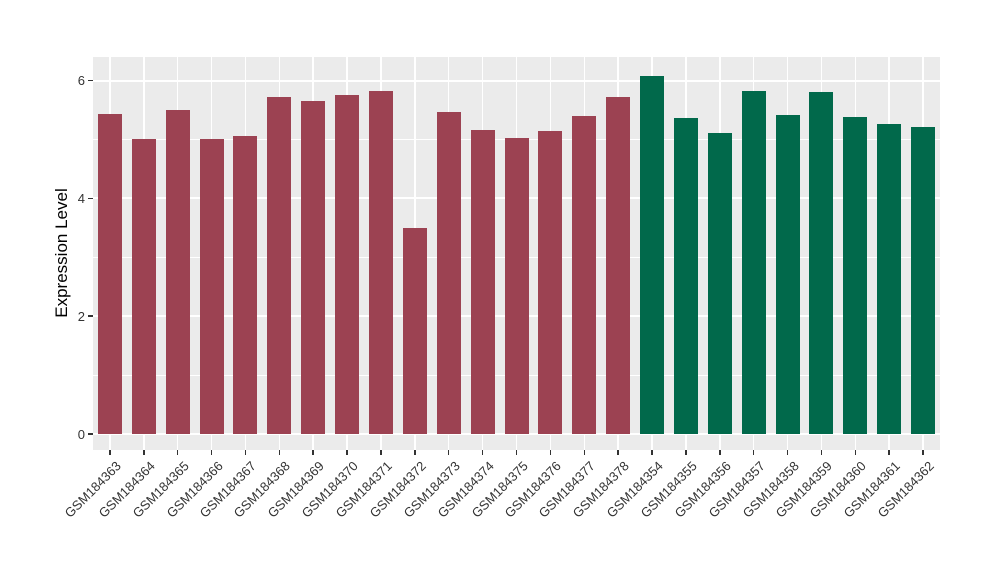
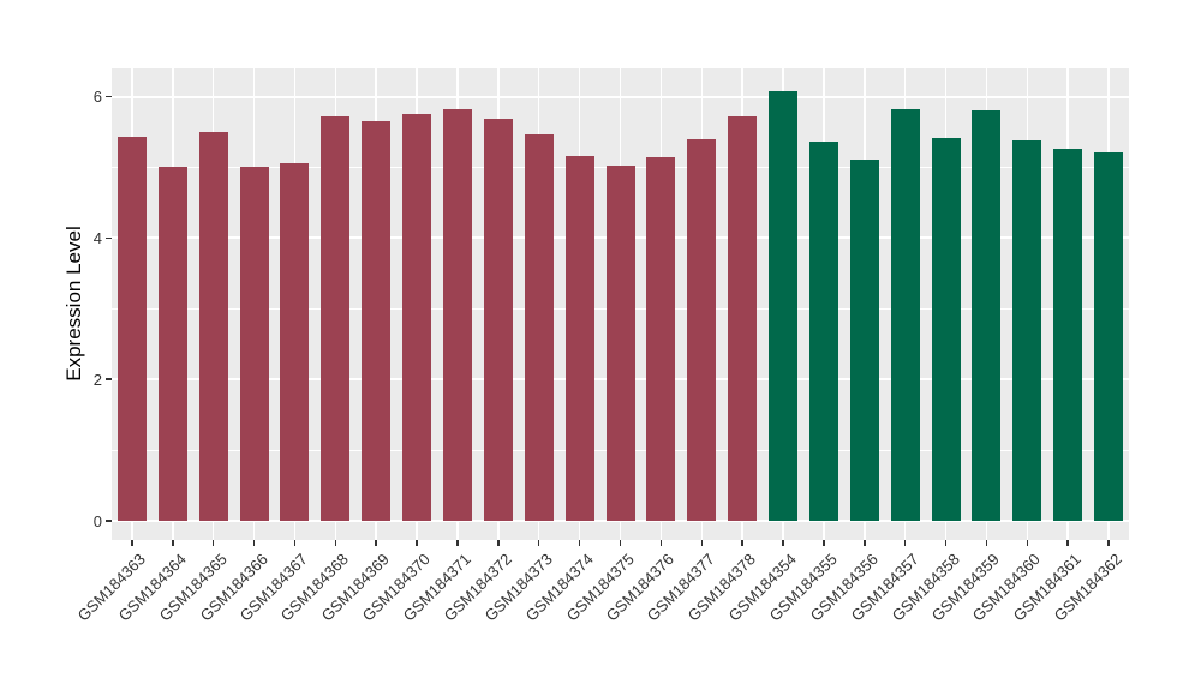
GSM184372: 3.5 -> 5.7
